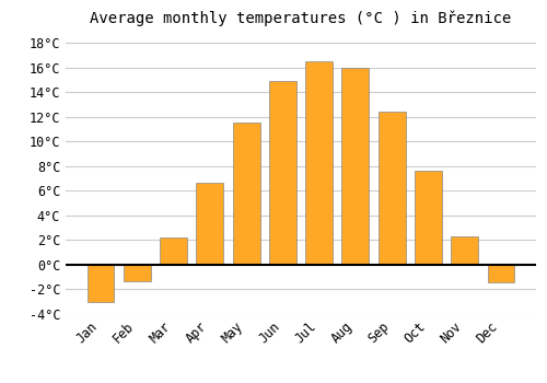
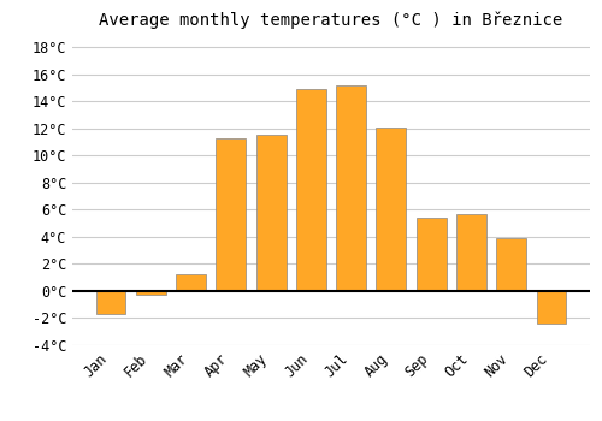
Jan: -3.0°C -> -1.7°C
Feb: -1.3°C -> -0.3°C
Mar: 2.2°C -> 1.2°C
Apr: 6.7°C -> 11.3°C
Jul: 16.5°C -> 15.2°C
Aug: 16.0°C -> 12.1°C
Sep: 12.4°C -> 5.4°C
Oct: 7.6°C -> 5.7°C
Nov: 2.3°C -> 3.9°C
Dec: -1.4°C -> -2.4°C
